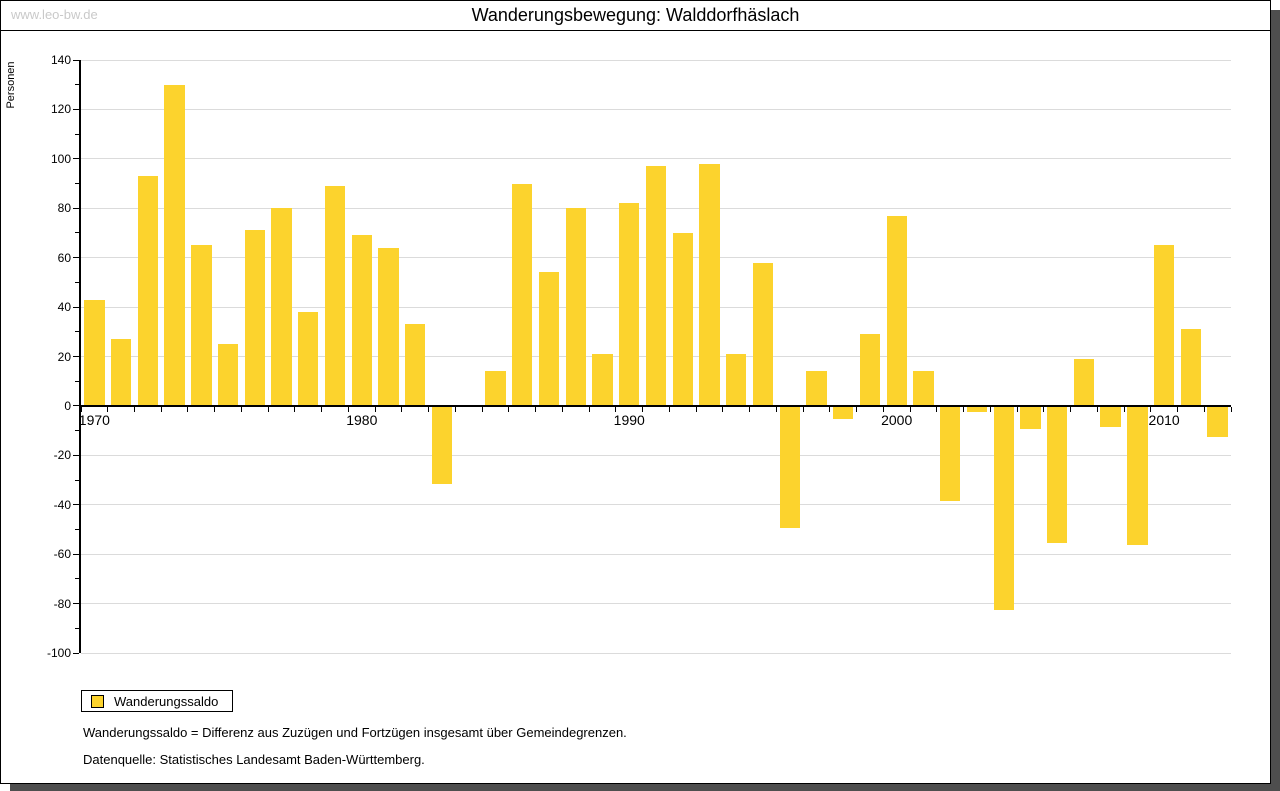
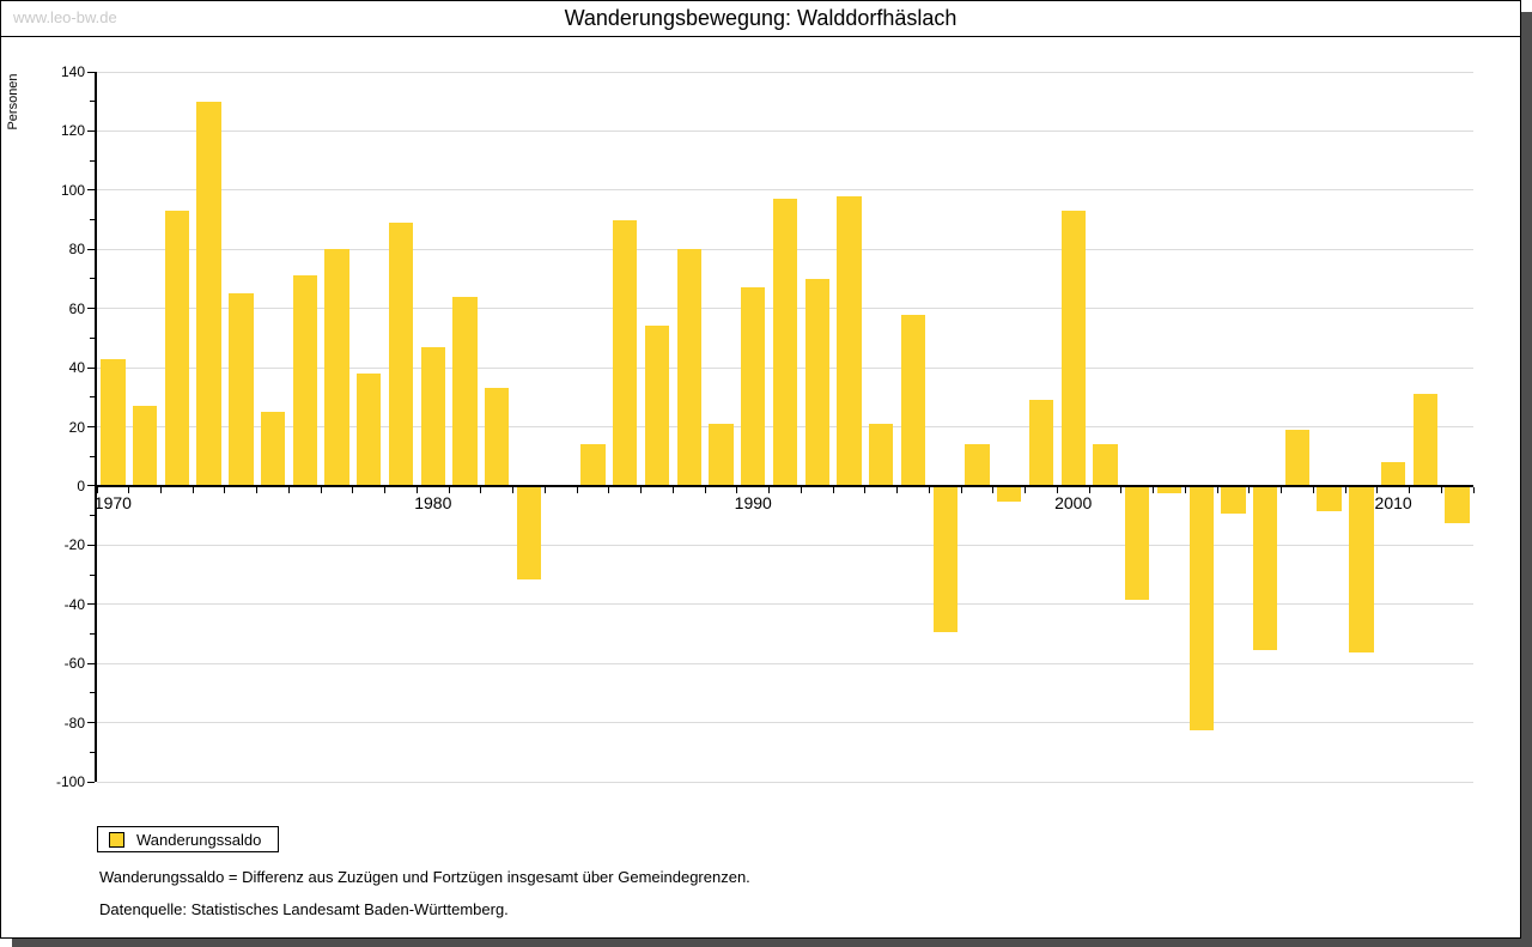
1980: 69 -> 47
1990: 82 -> 67
2000: 77 -> 93
2010: 65 -> 8
